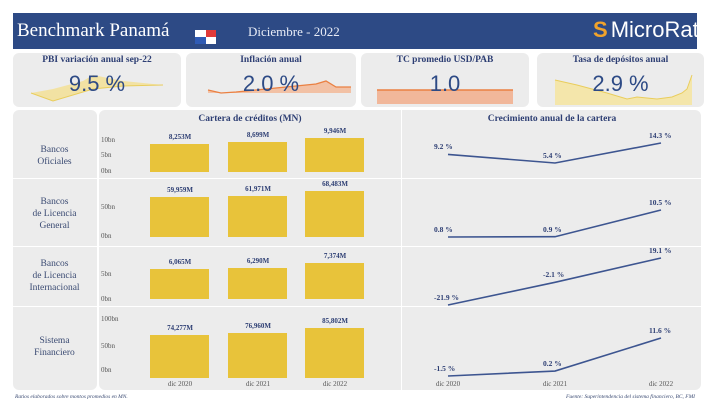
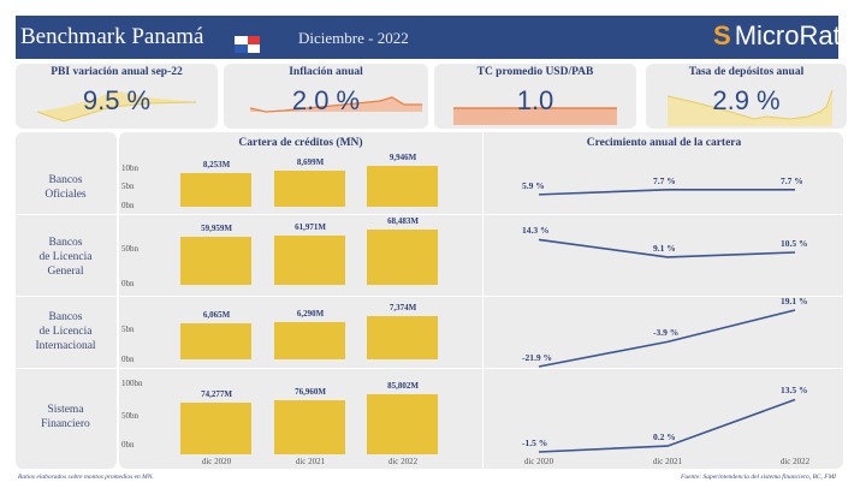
Crecimiento anual de la cartera/Bancos Oficiales/dic 2020: 9.2 -> 5.9
Crecimiento anual de la cartera/Bancos de Licencia General/dic 2020: 0.8 -> 14.3
Crecimiento anual de la cartera/Bancos Oficiales/dic 2021: 5.4 -> 7.7
Crecimiento anual de la cartera/Bancos de Licencia General/dic 2021: 0.9 -> 9.1
Crecimiento anual de la cartera/Bancos de Licencia Internacional/dic 2021: -2.1 -> -3.9
Crecimiento anual de la cartera/Bancos Oficiales/dic 2022: 14.3 -> 7.7
Crecimiento anual de la cartera/Sistema Financiero/dic 2022: 11.6 -> 13.5
